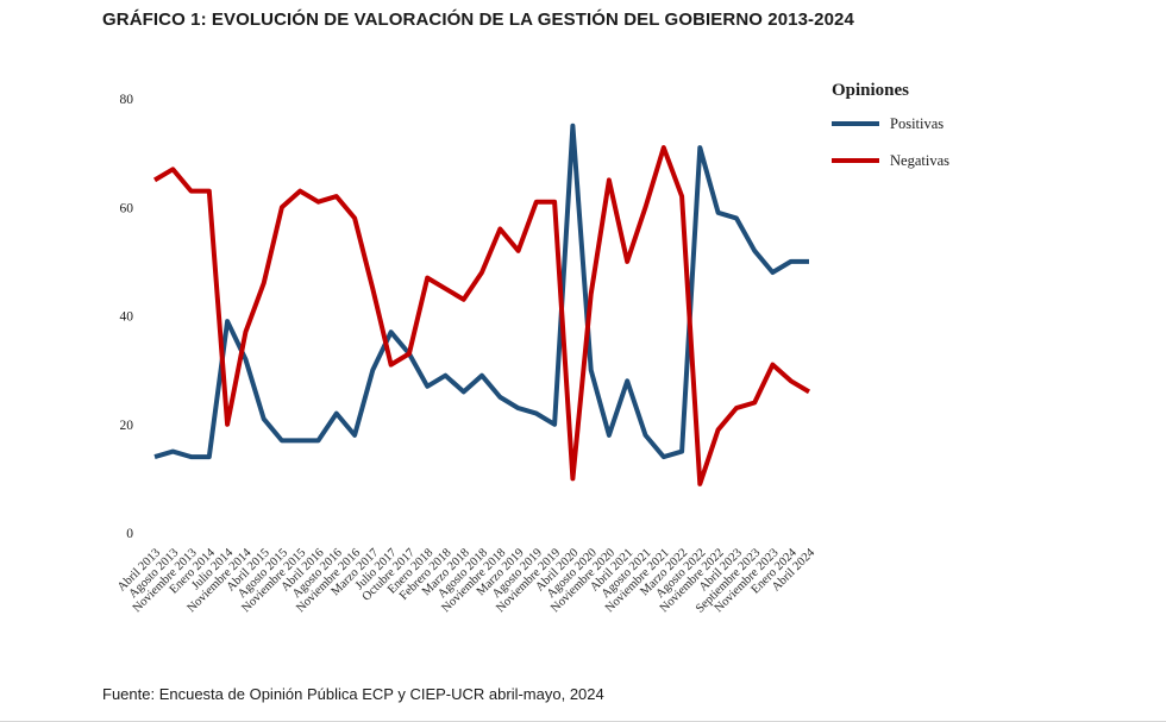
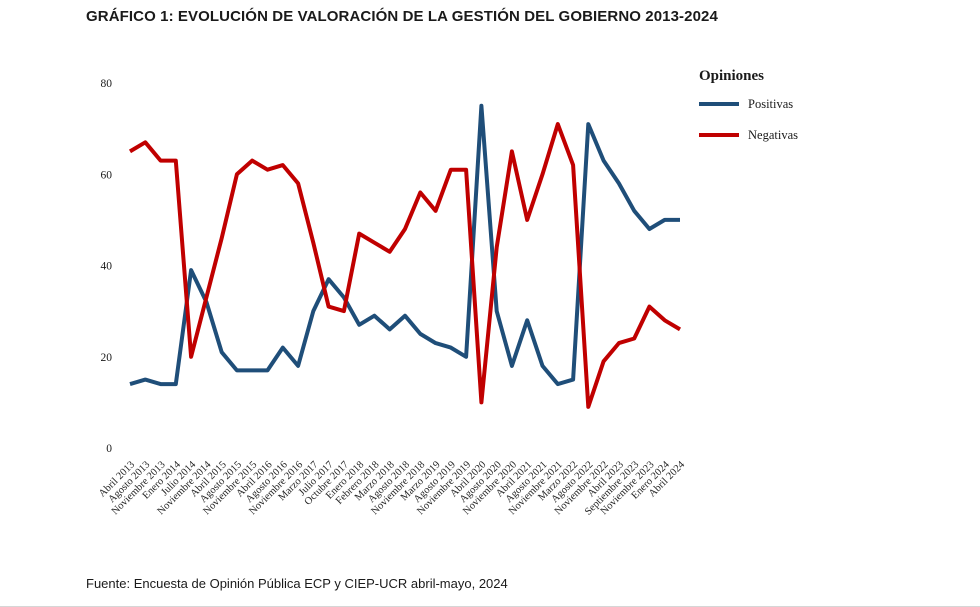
Negativas/Noviembre 2014: 37 -> 33
Negativas/Octubre 2017: 33 -> 30
Positivas/Noviembre 2022: 59 -> 63
